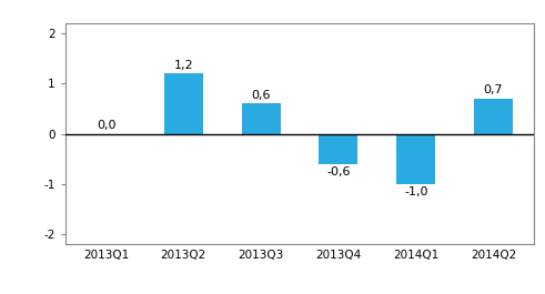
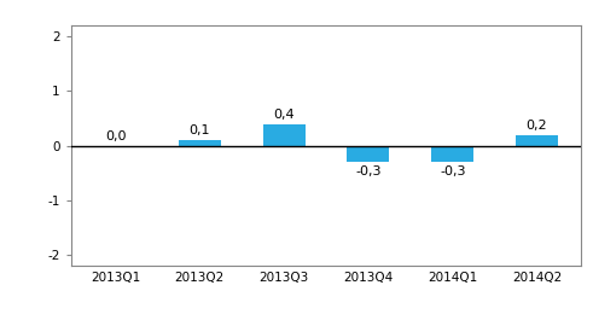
2013Q2: 1,2 -> 0,1
2013Q3: 0,6 -> 0,4
2013Q4: -0,6 -> -0,3
2014Q1: -1,0 -> -0,3
2014Q2: 0,7 -> 0,2
